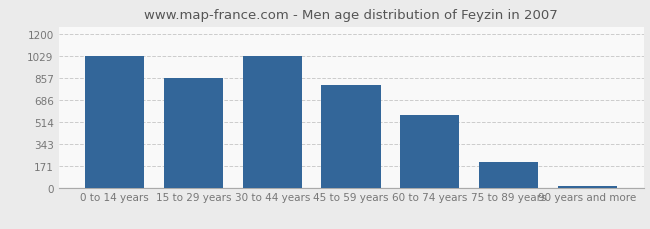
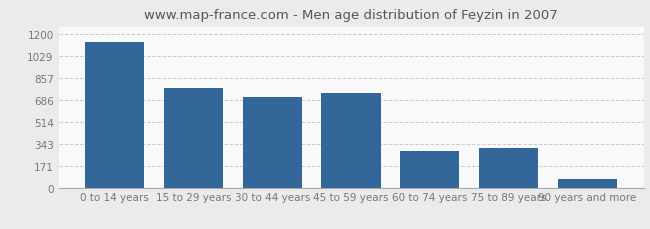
0 to 14 years: 1030 -> 1140
15 to 29 years: 860 -> 780
30 to 44 years: 1030 -> 710
45 to 59 years: 800 -> 740
60 to 74 years: 570 -> 290
75 to 89 years: 200 -> 310
90 years and more: 20 -> 70
